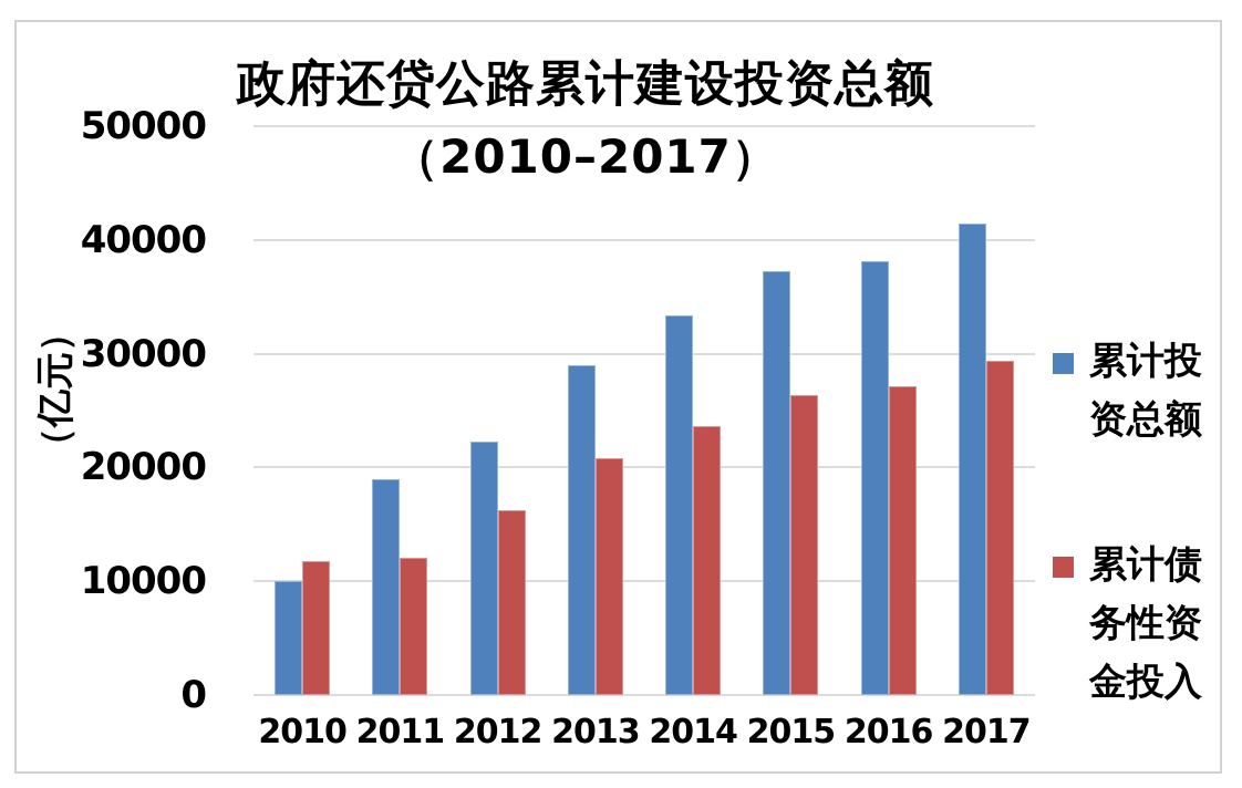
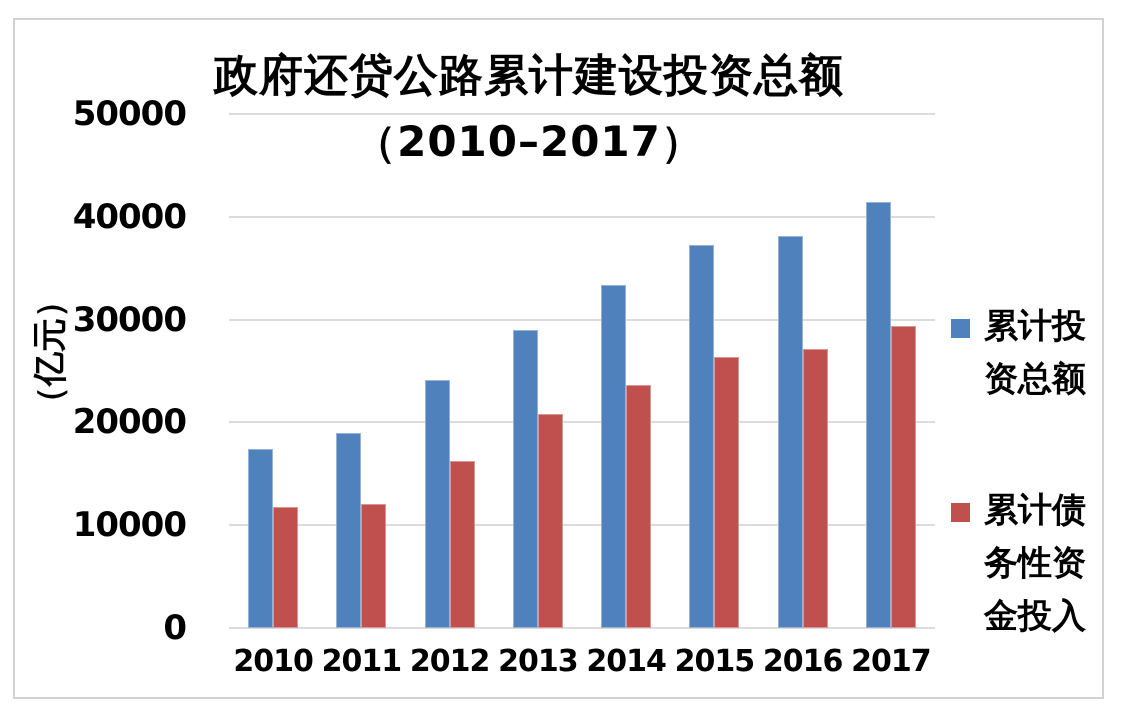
累计投资总额/2010: 10000 -> 17400
累计投资总额/2012: 22300 -> 24100
